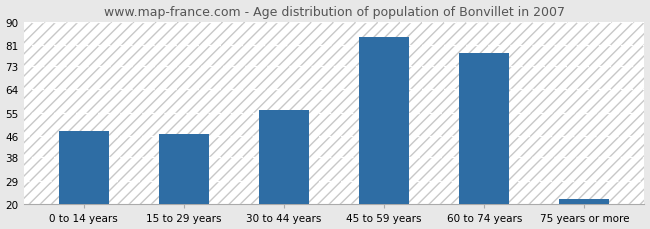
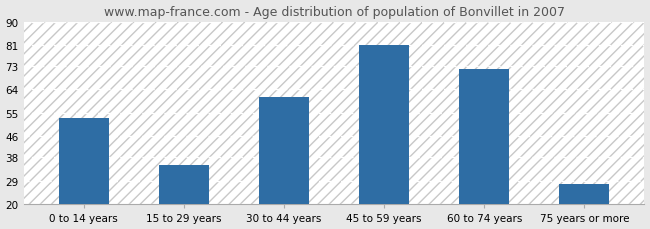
0 to 14 years: 48 -> 53
15 to 29 years: 47 -> 35
30 to 44 years: 56 -> 61
45 to 59 years: 84 -> 81
60 to 74 years: 78 -> 72
75 years or more: 22 -> 28
